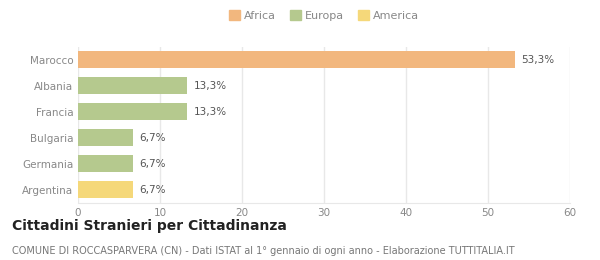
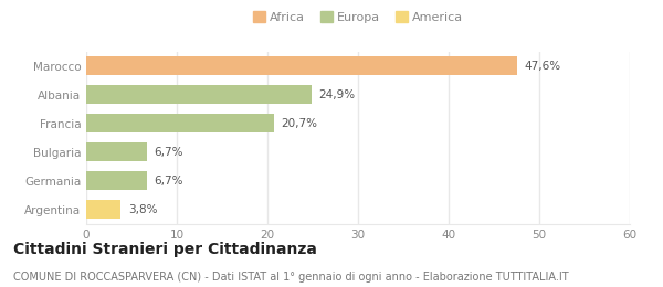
Marocco: 53,3% -> 47,6%
Albania: 13,3% -> 24,9%
Francia: 13,3% -> 20,7%
Argentina: 6,7% -> 3,8%
